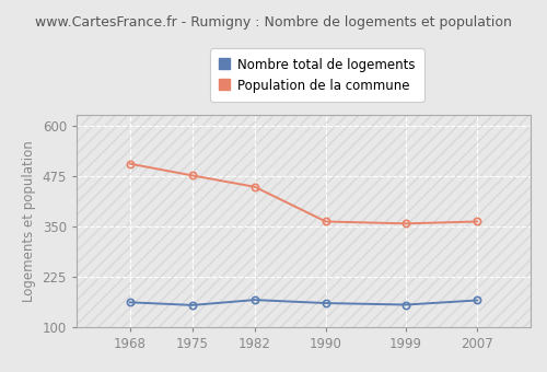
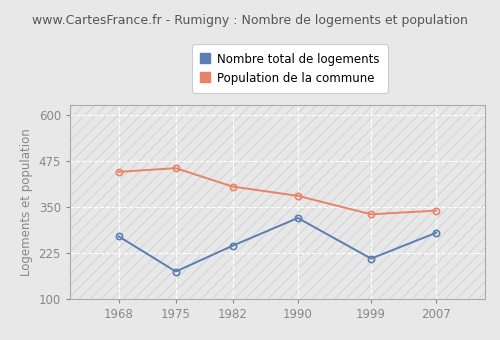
Nombre total de logements/1968: 162 -> 270
Population de la commune/1968: 505 -> 445
Nombre total de logements/1975: 155 -> 175
Population de la commune/1975: 476 -> 455
Nombre total de logements/1982: 168 -> 245
Population de la commune/1982: 448 -> 405
Nombre total de logements/1990: 160 -> 320
Population de la commune/1990: 362 -> 380
Nombre total de logements/1999: 156 -> 210
Population de la commune/1999: 357 -> 330
Nombre total de logements/2007: 167 -> 280
Population de la commune/2007: 362 -> 340
